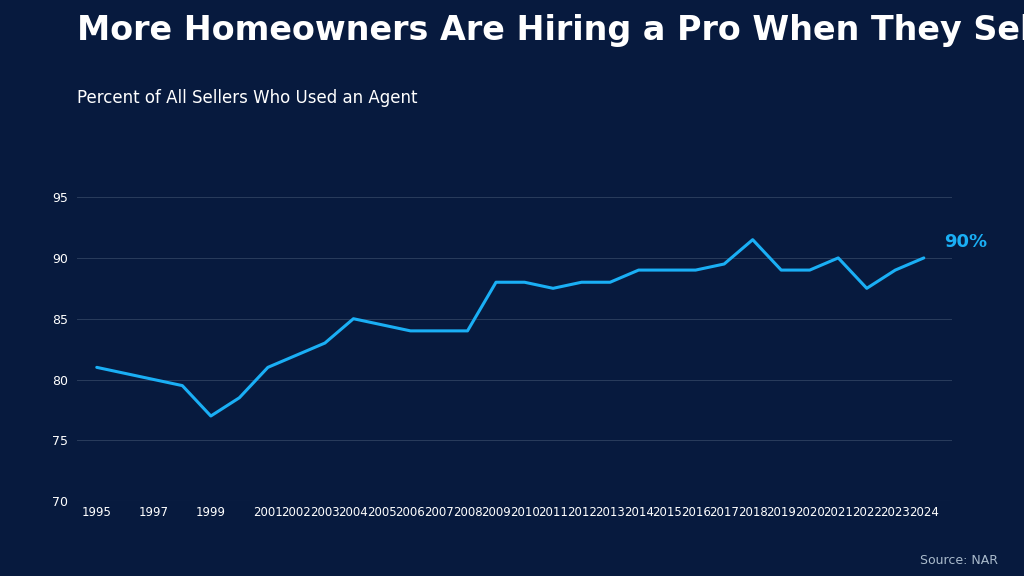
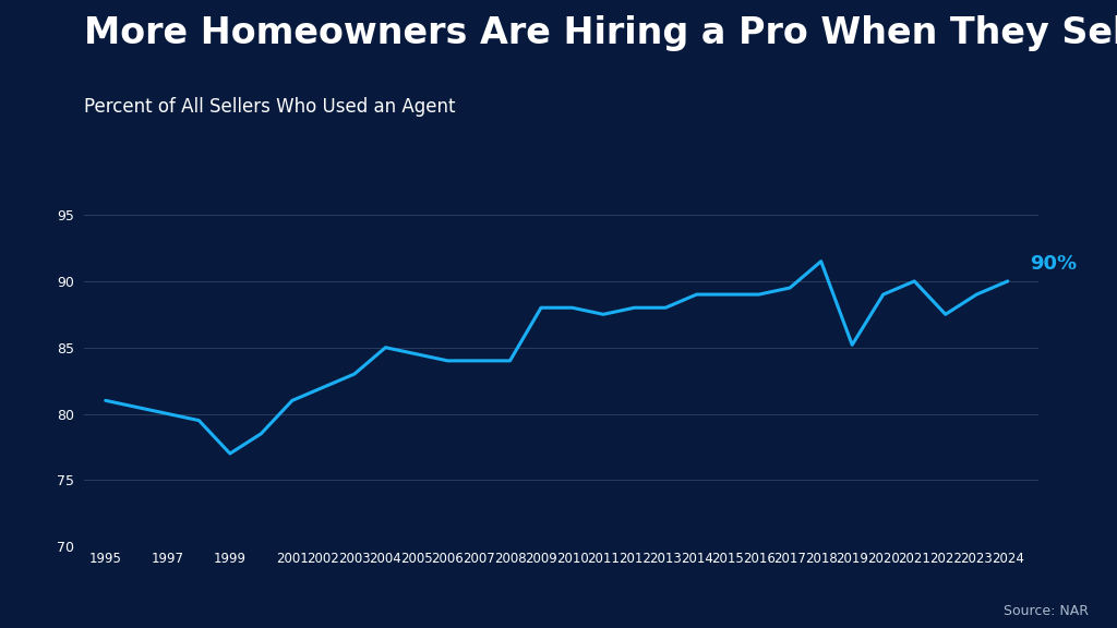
2019: 89.0 -> 85.2
